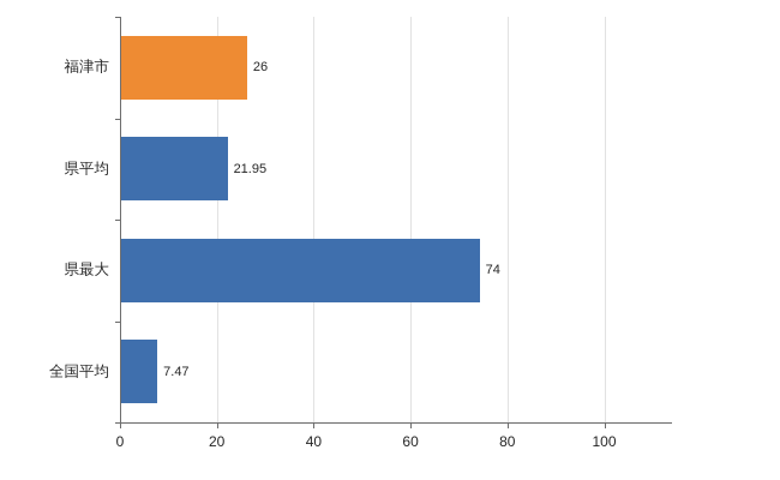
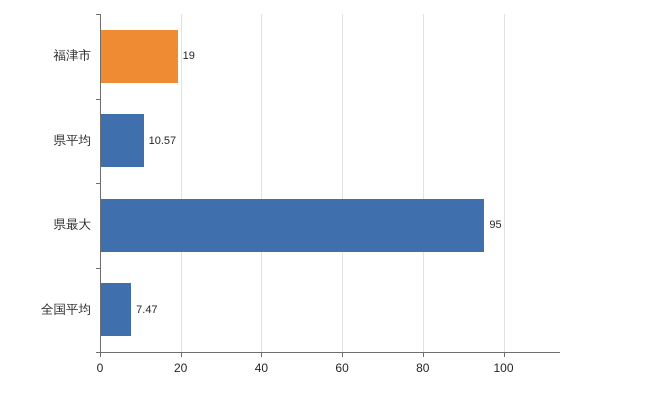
福津市: 26 -> 19
県平均: 21.95 -> 10.57
県最大: 74 -> 95
